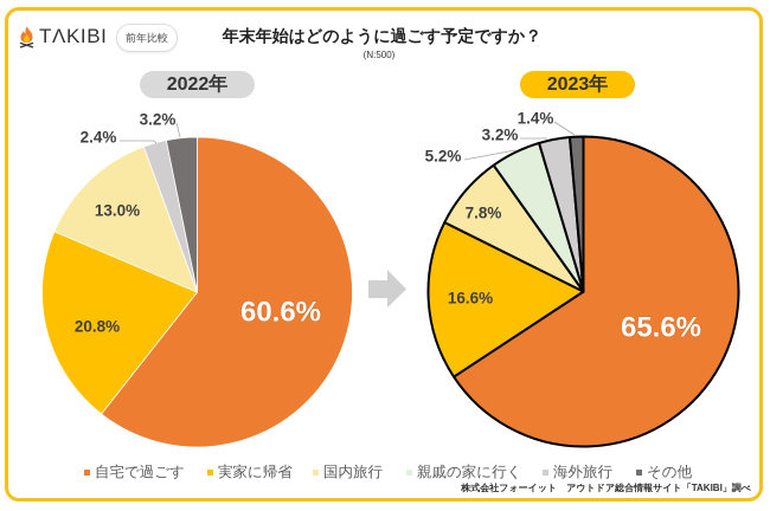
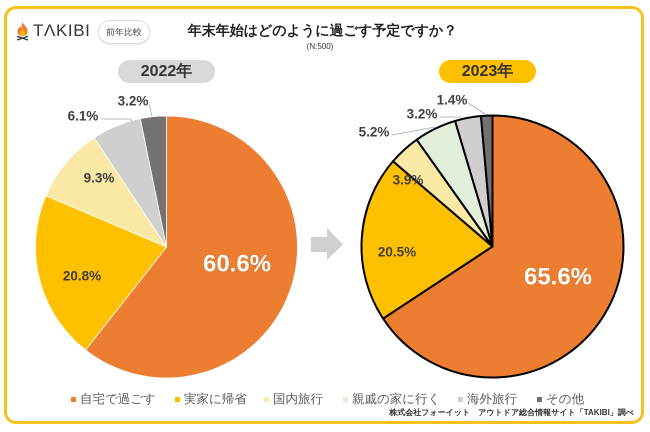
2022年/国内旅行: 13.0% -> 9.3%
2022年/海外旅行: 2.4% -> 6.1%
2023年/実家に帰省: 16.6% -> 20.5%
2023年/国内旅行: 7.8% -> 3.9%
